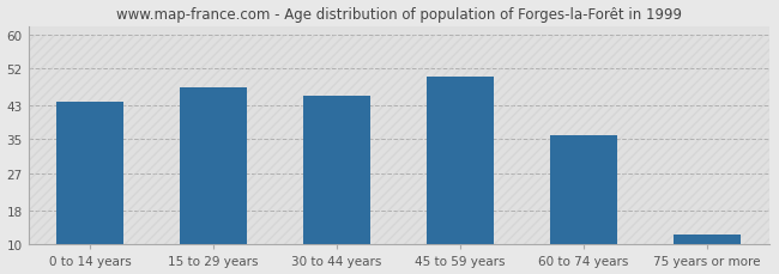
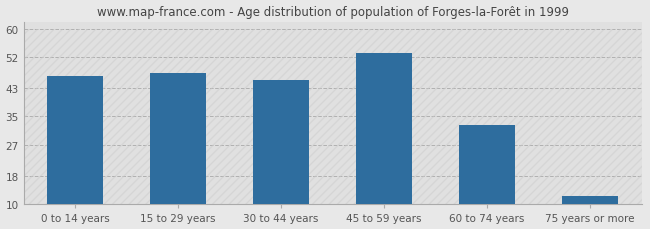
0 to 14 years: 44.0 -> 46.5
45 to 59 years: 50.0 -> 53.0
60 to 74 years: 36.0 -> 32.5
